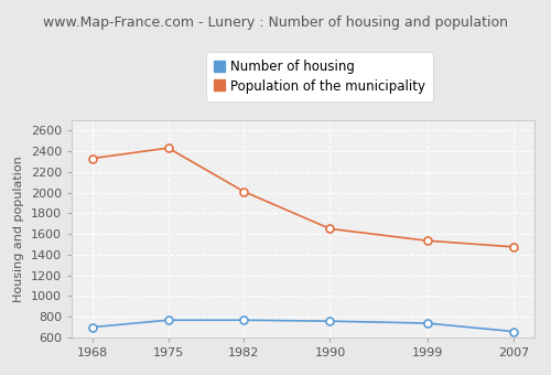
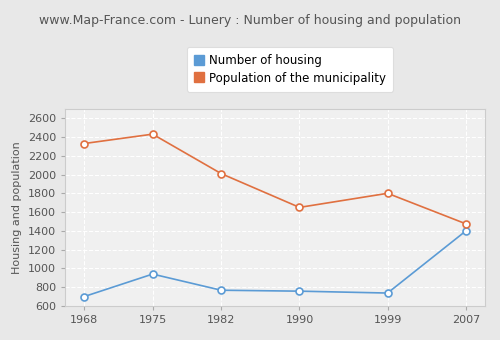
Number of housing/1975: 770 -> 940
Population of the municipality/1999: 1540 -> 1800
Number of housing/2007: 660 -> 1400
